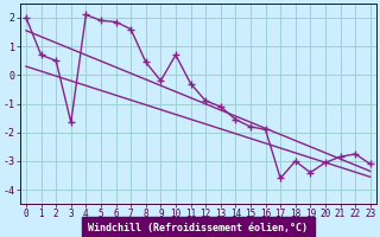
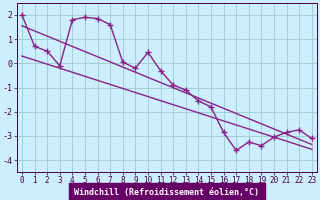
3: -1.65 -> -0.10
4: 2.10 -> 1.80
8: 0.45 -> 0.05
10: 0.70 -> 0.45
16: -1.90 -> -2.85
18: -3.00 -> -3.25
